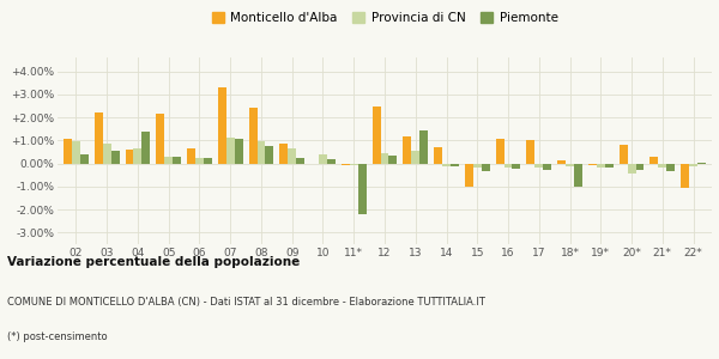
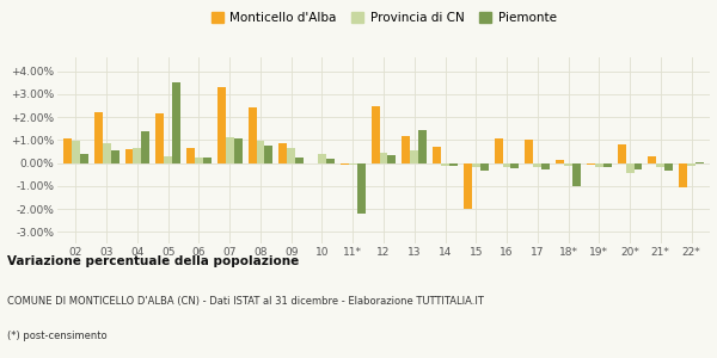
Piemonte/05: 0.3% -> 3.5%
Monticello d'Alba/15: -1.0% -> -2.0%
